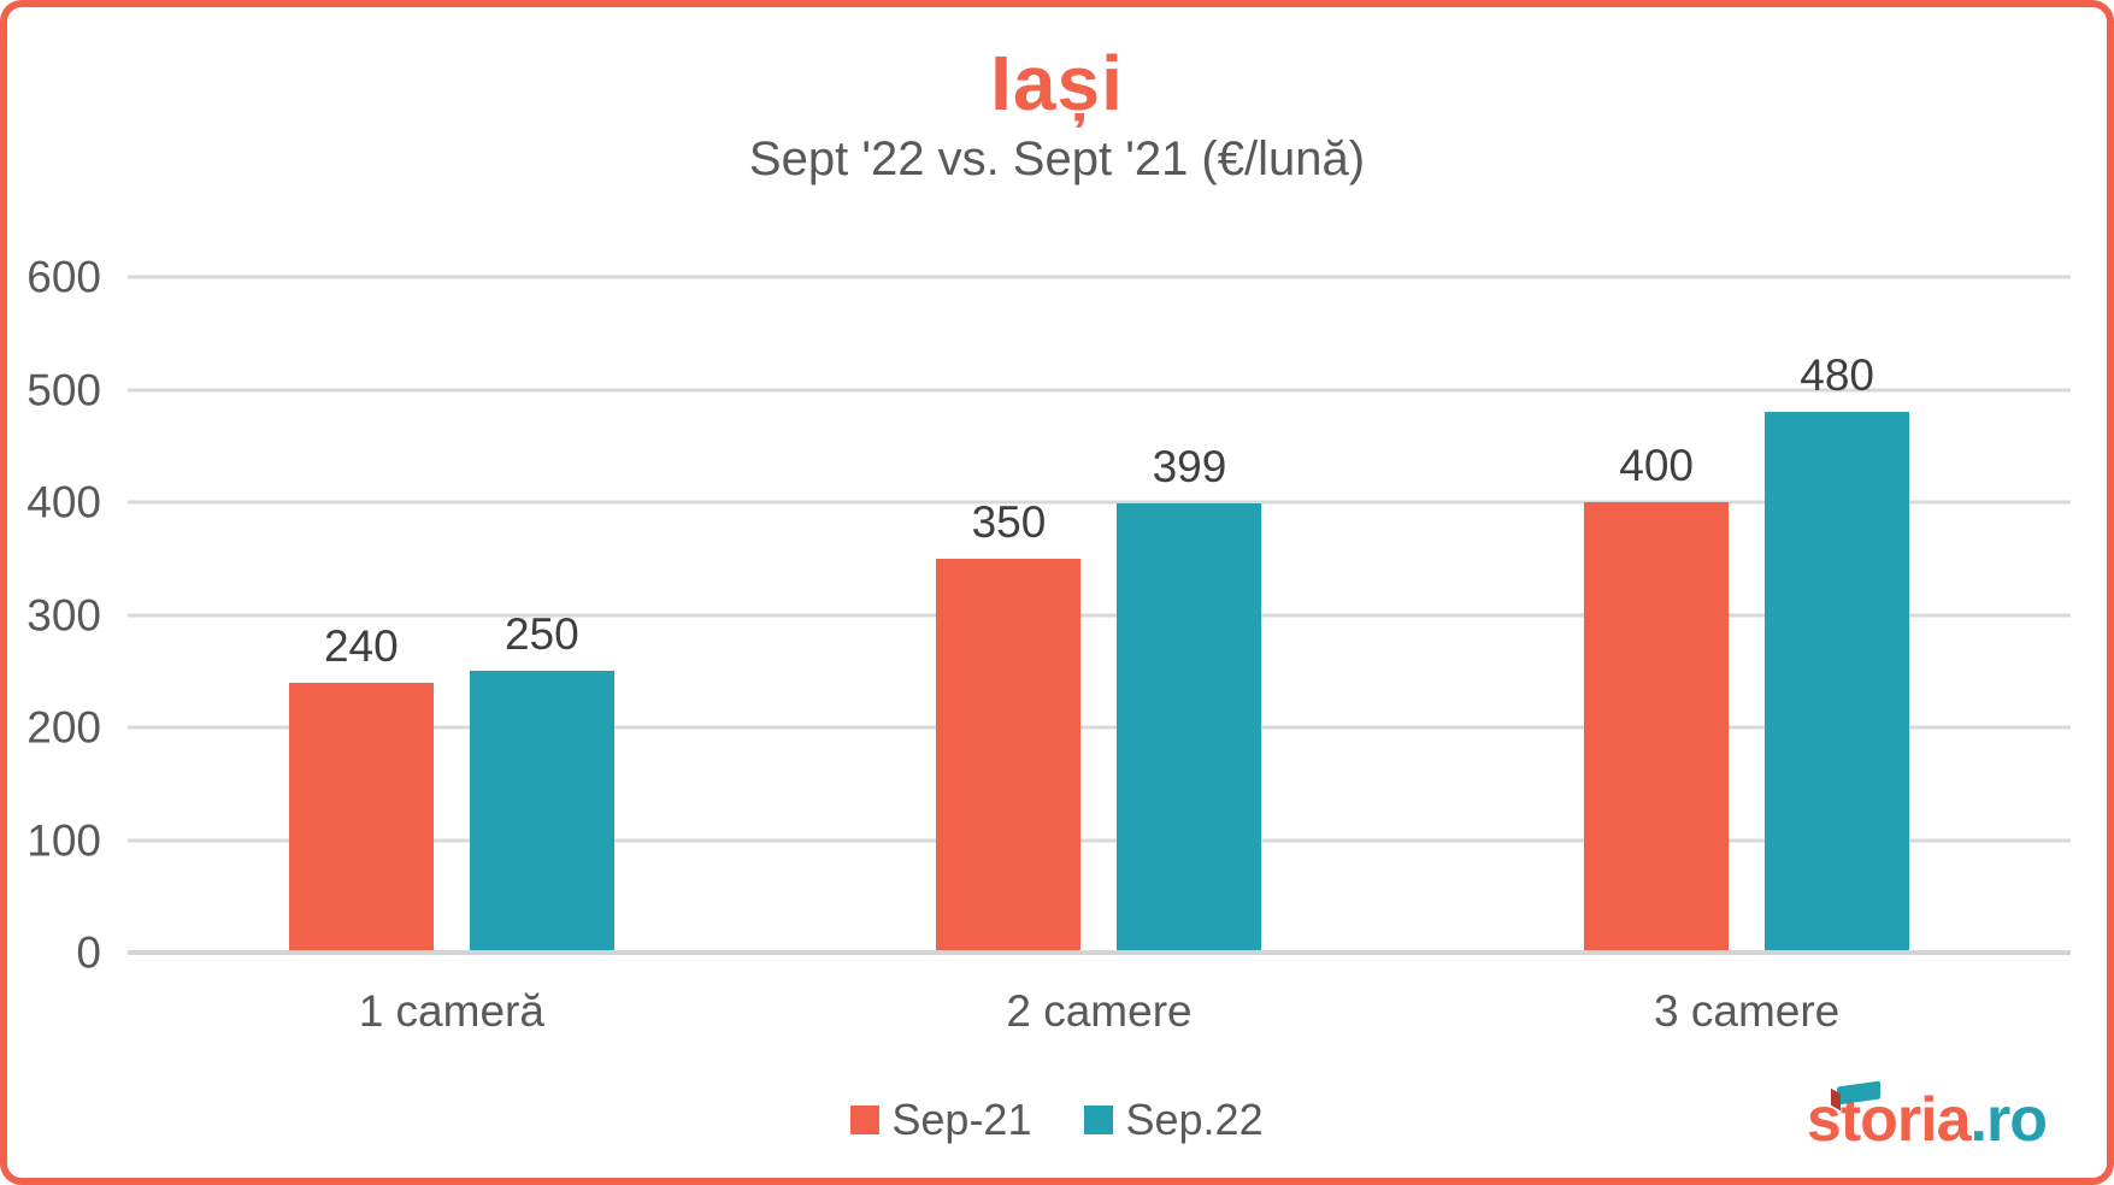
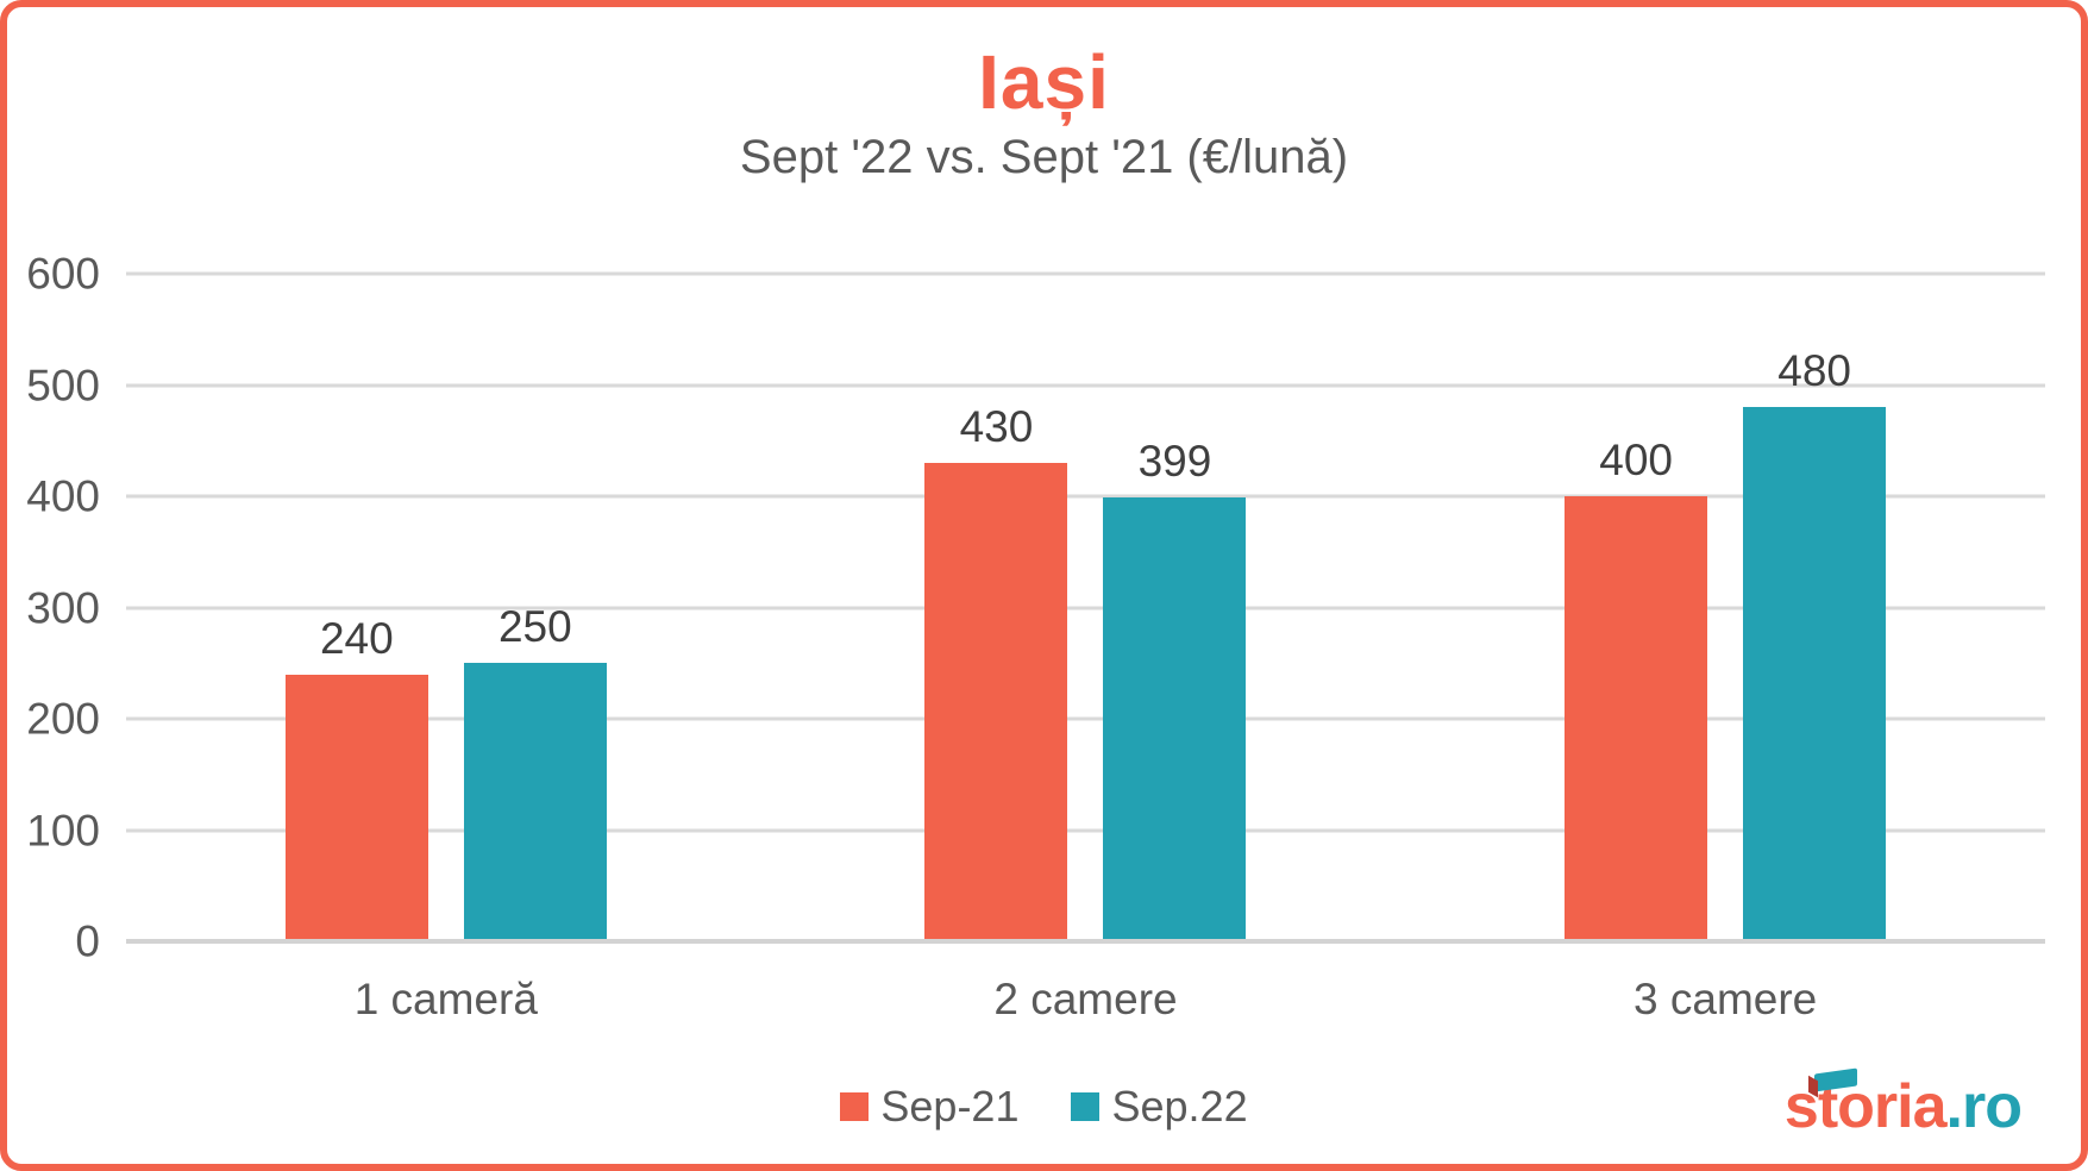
Sep-21/2 camere: 350 -> 430
